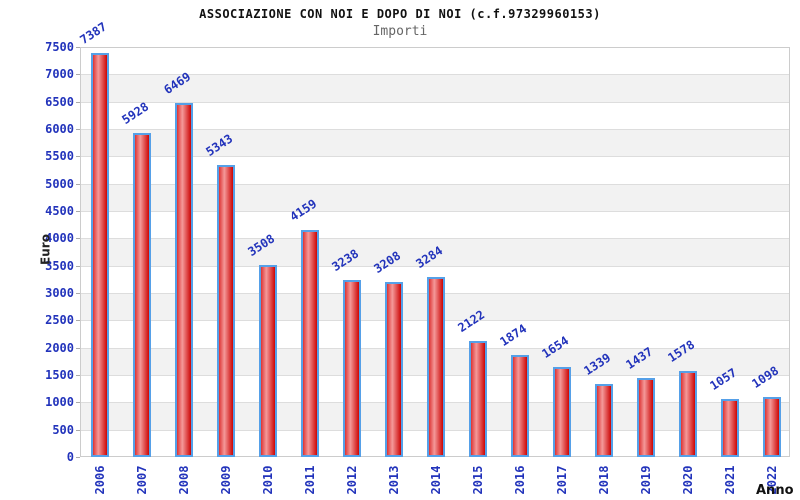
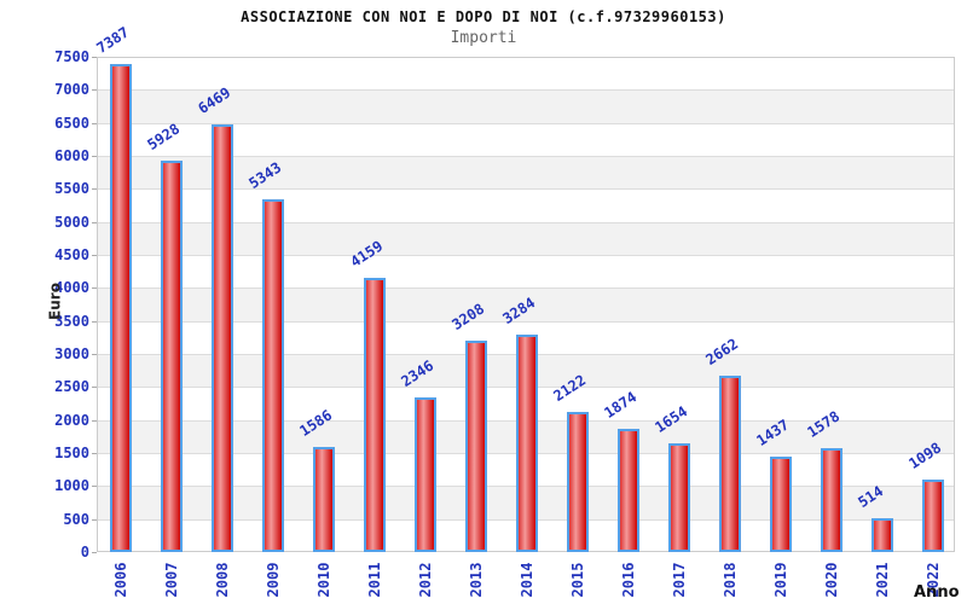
2010: 3508 -> 1586
2012: 3238 -> 2346
2018: 1339 -> 2662
2021: 1057 -> 514
